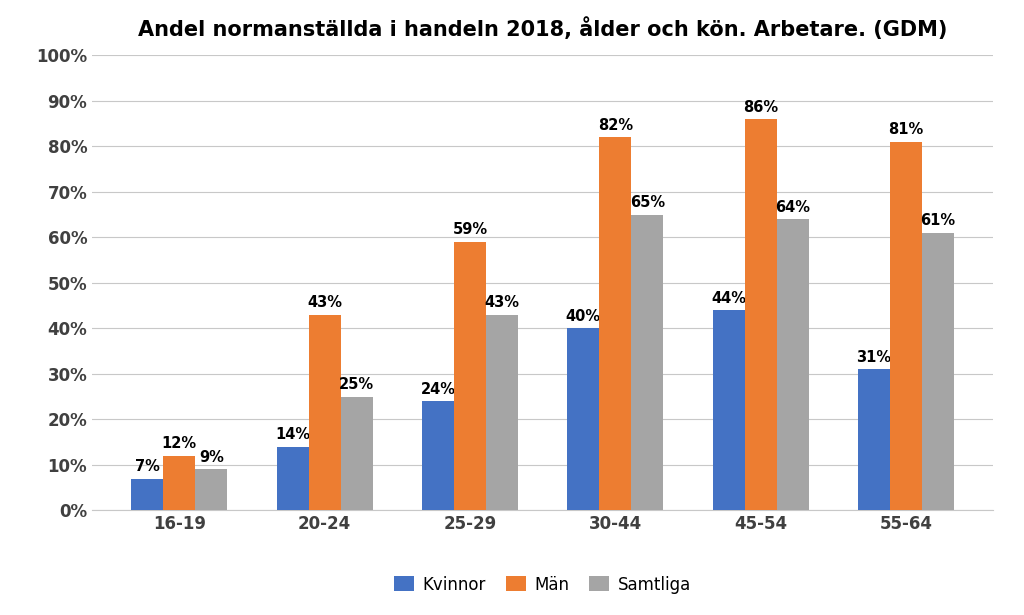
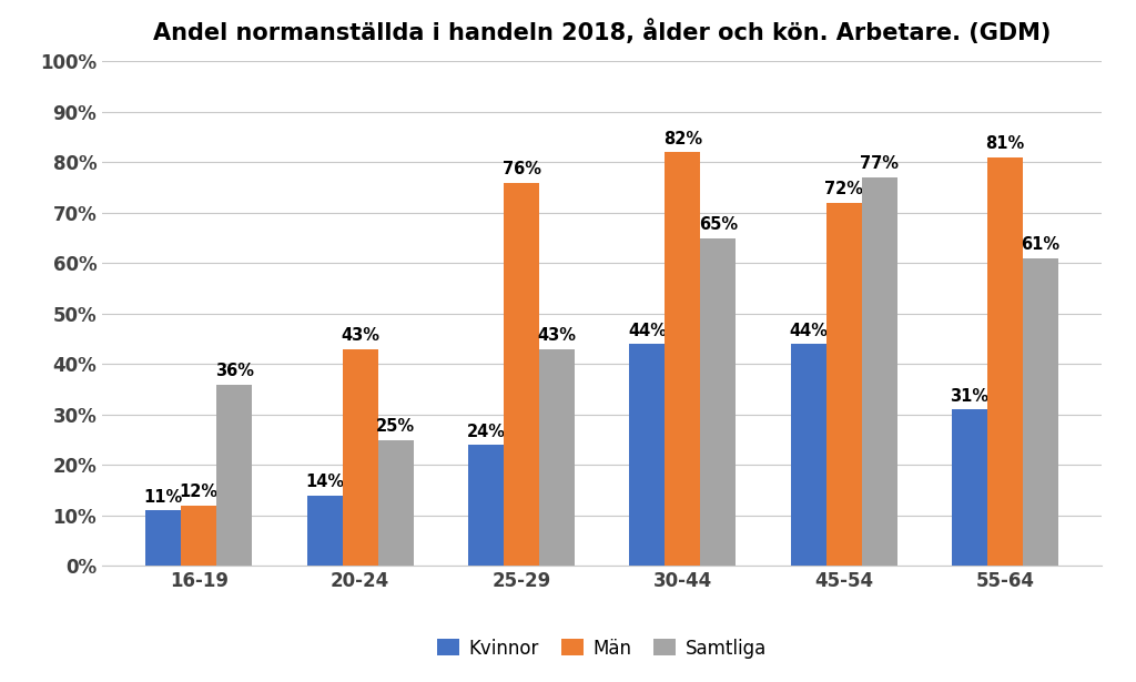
Kvinnor/16-19: 7% -> 11%
Samtliga/16-19: 9% -> 36%
Män/25-29: 59% -> 76%
Kvinnor/30-44: 40% -> 44%
Män/45-54: 86% -> 72%
Samtliga/45-54: 64% -> 77%
